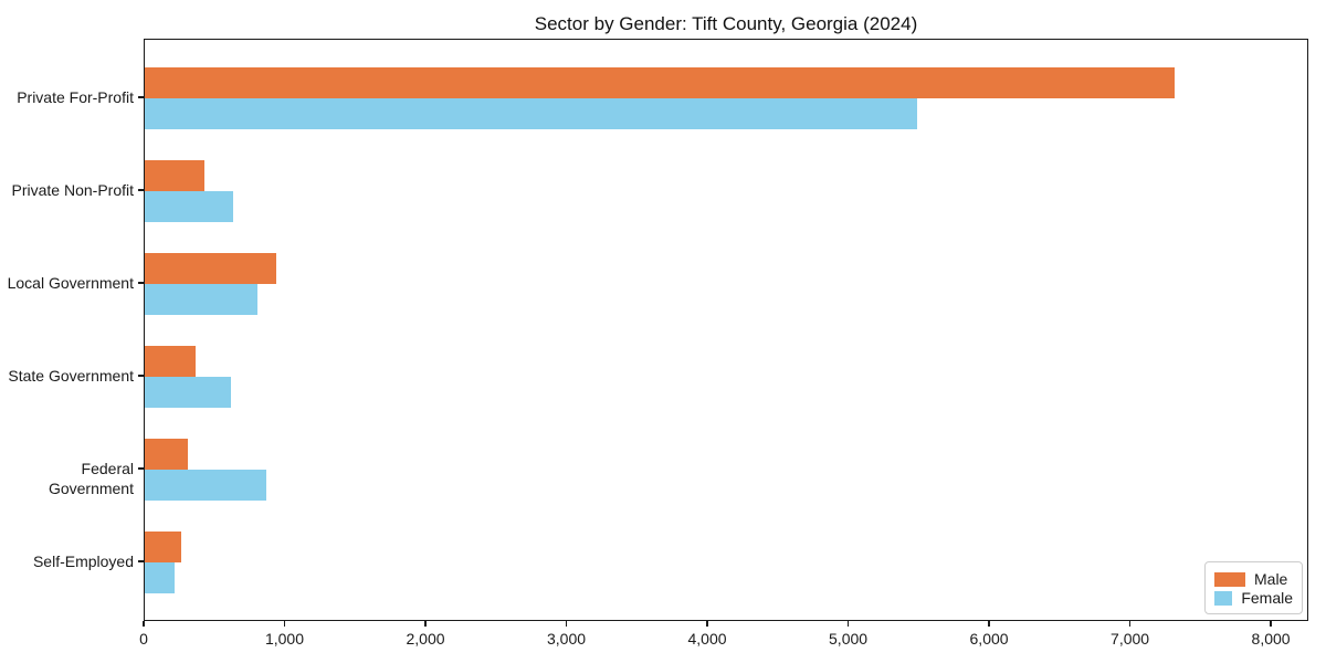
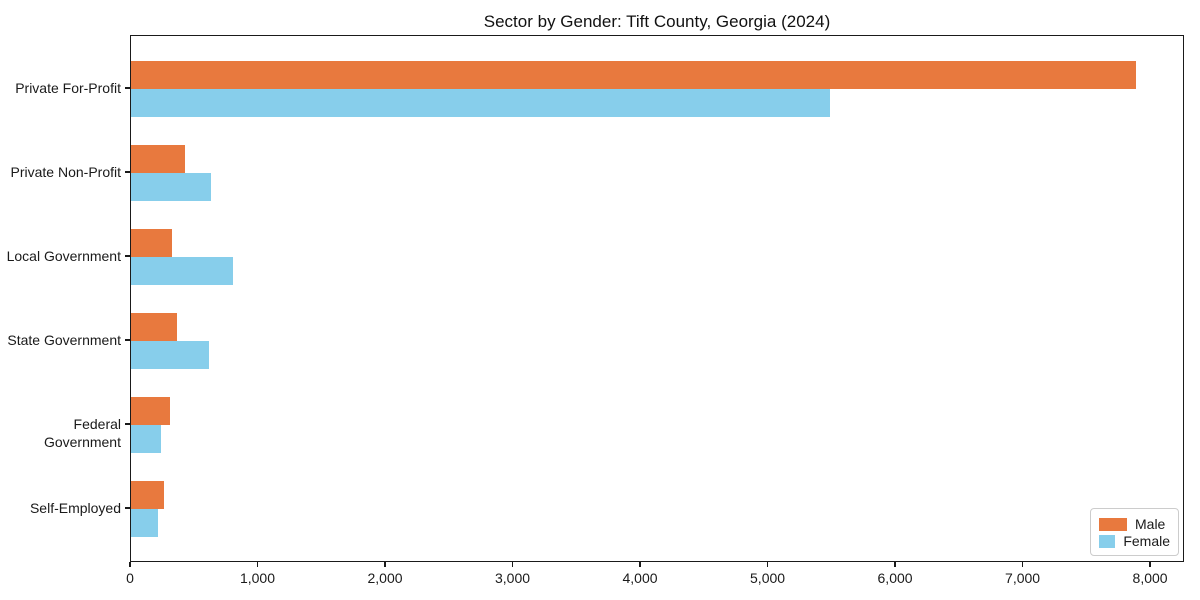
Male/Private For-Profit: 7310 -> 7880
Male/Local Government: 930 -> 320
Female/Federal Government: 860 -> 240
